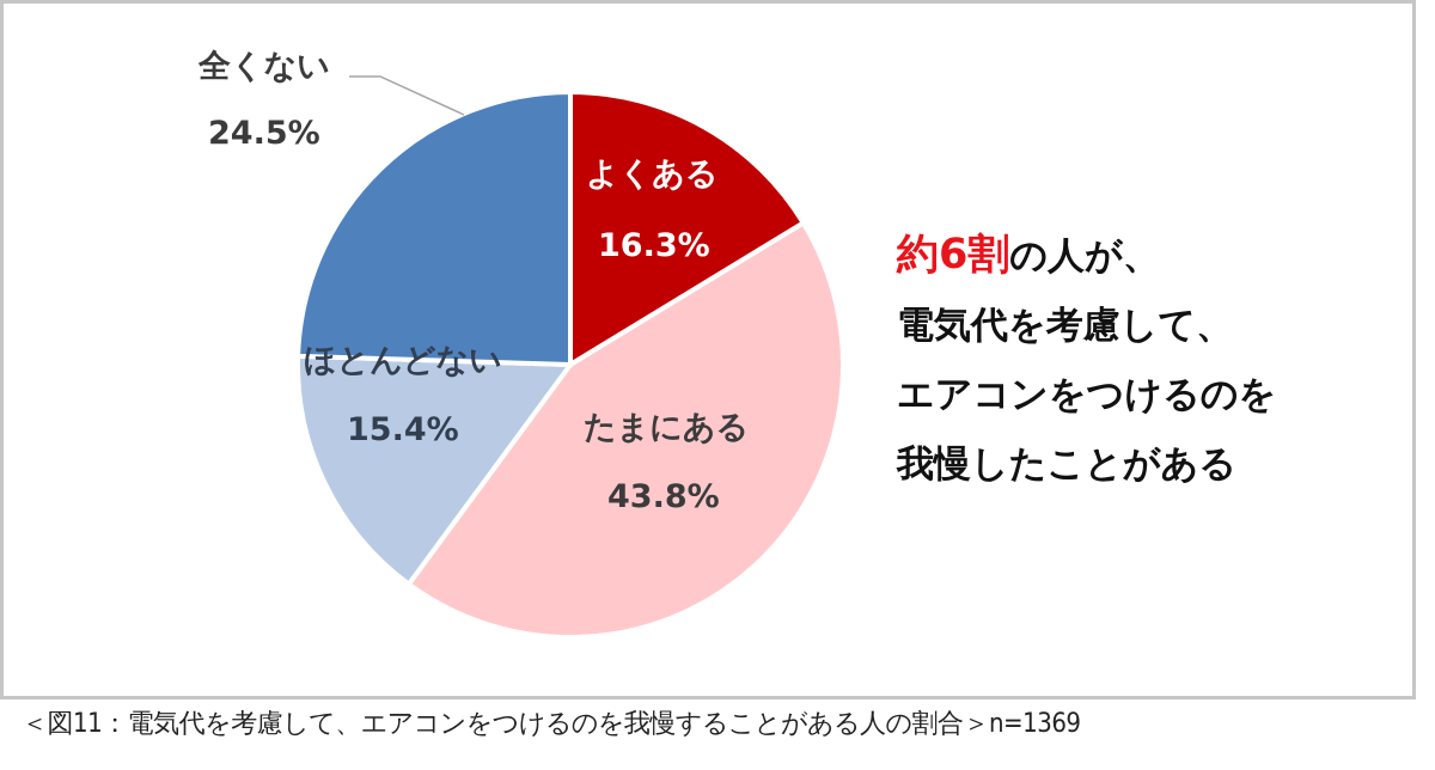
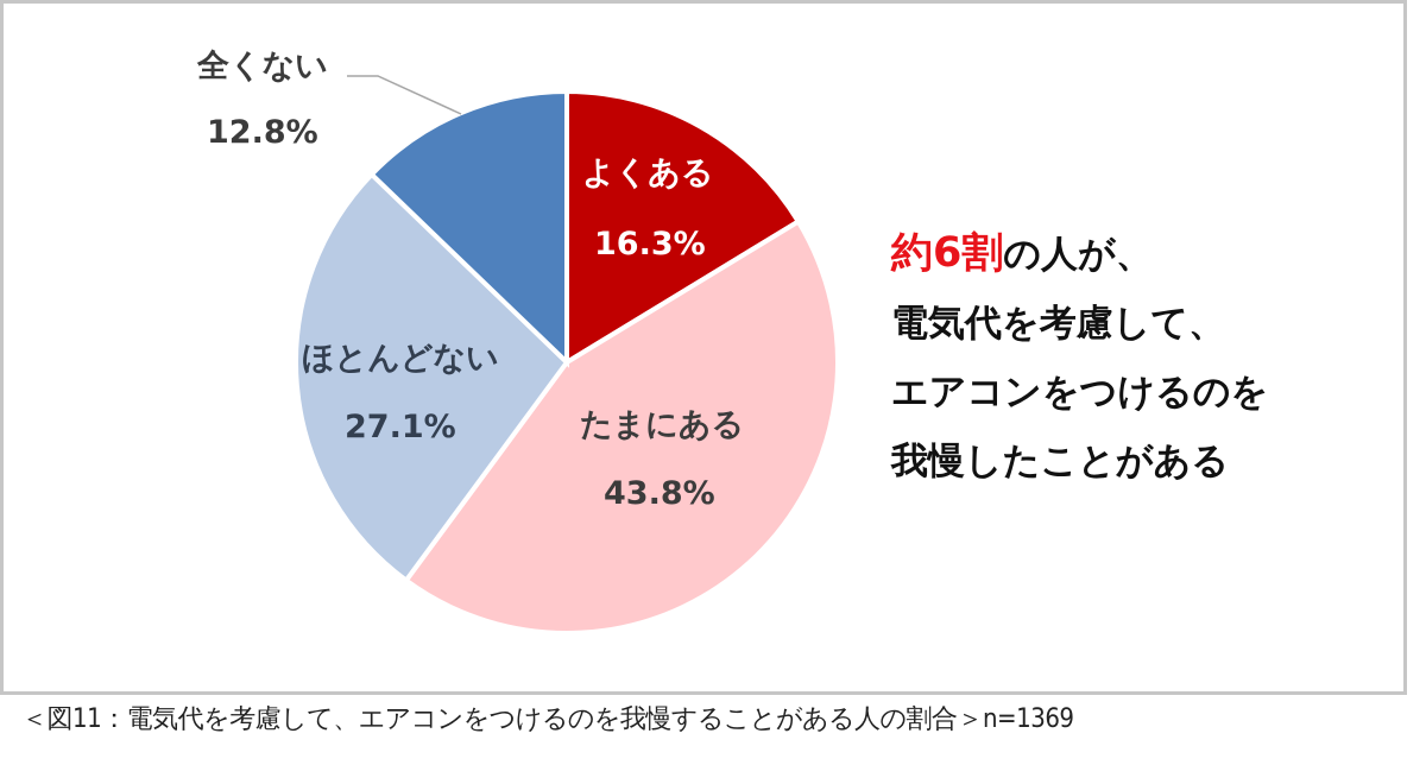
ほとんどない: 15.4% -> 27.1%
全くない: 24.5% -> 12.8%
